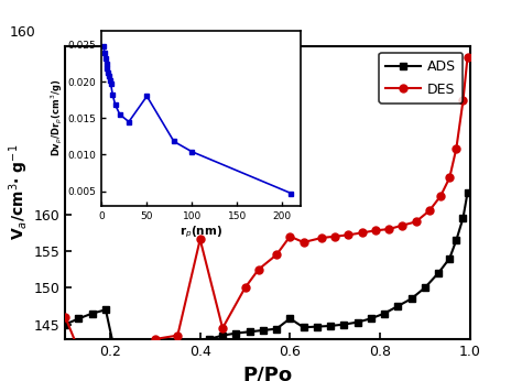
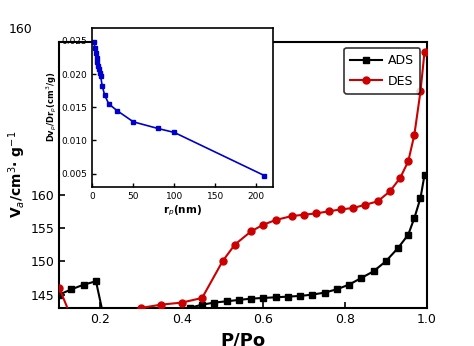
50: 0.0180 -> 0.0128
100: 0.0104 -> 0.0112
DES/0.4: 156.6 -> 143.8
ADS/0.6: 145.8 -> 144.5
DES/0.6: 157.0 -> 155.5
